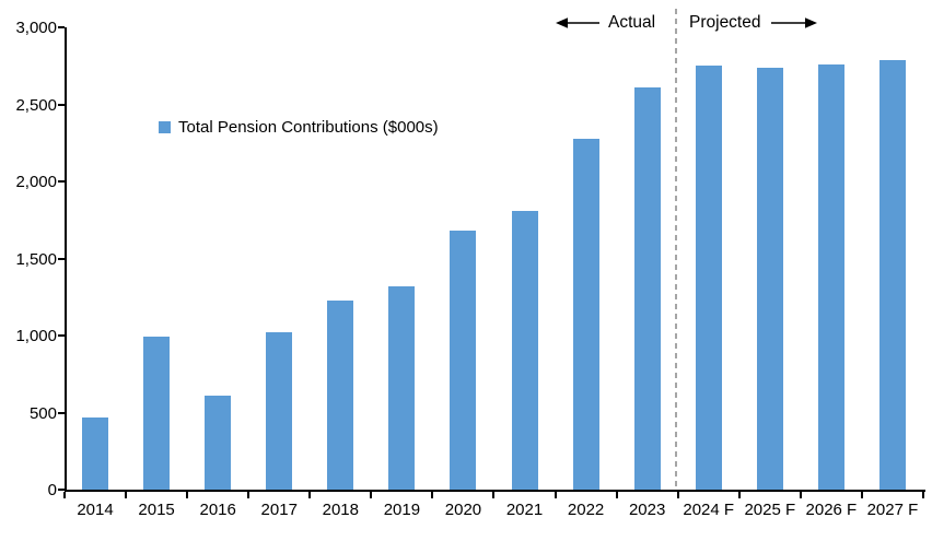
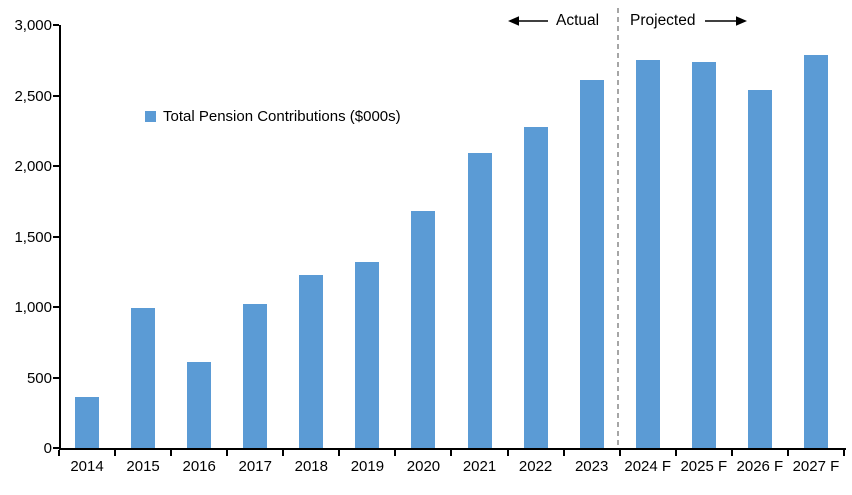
2014: 470 -> 360
2021: 1810 -> 2090
2026 F: 2760 -> 2540
